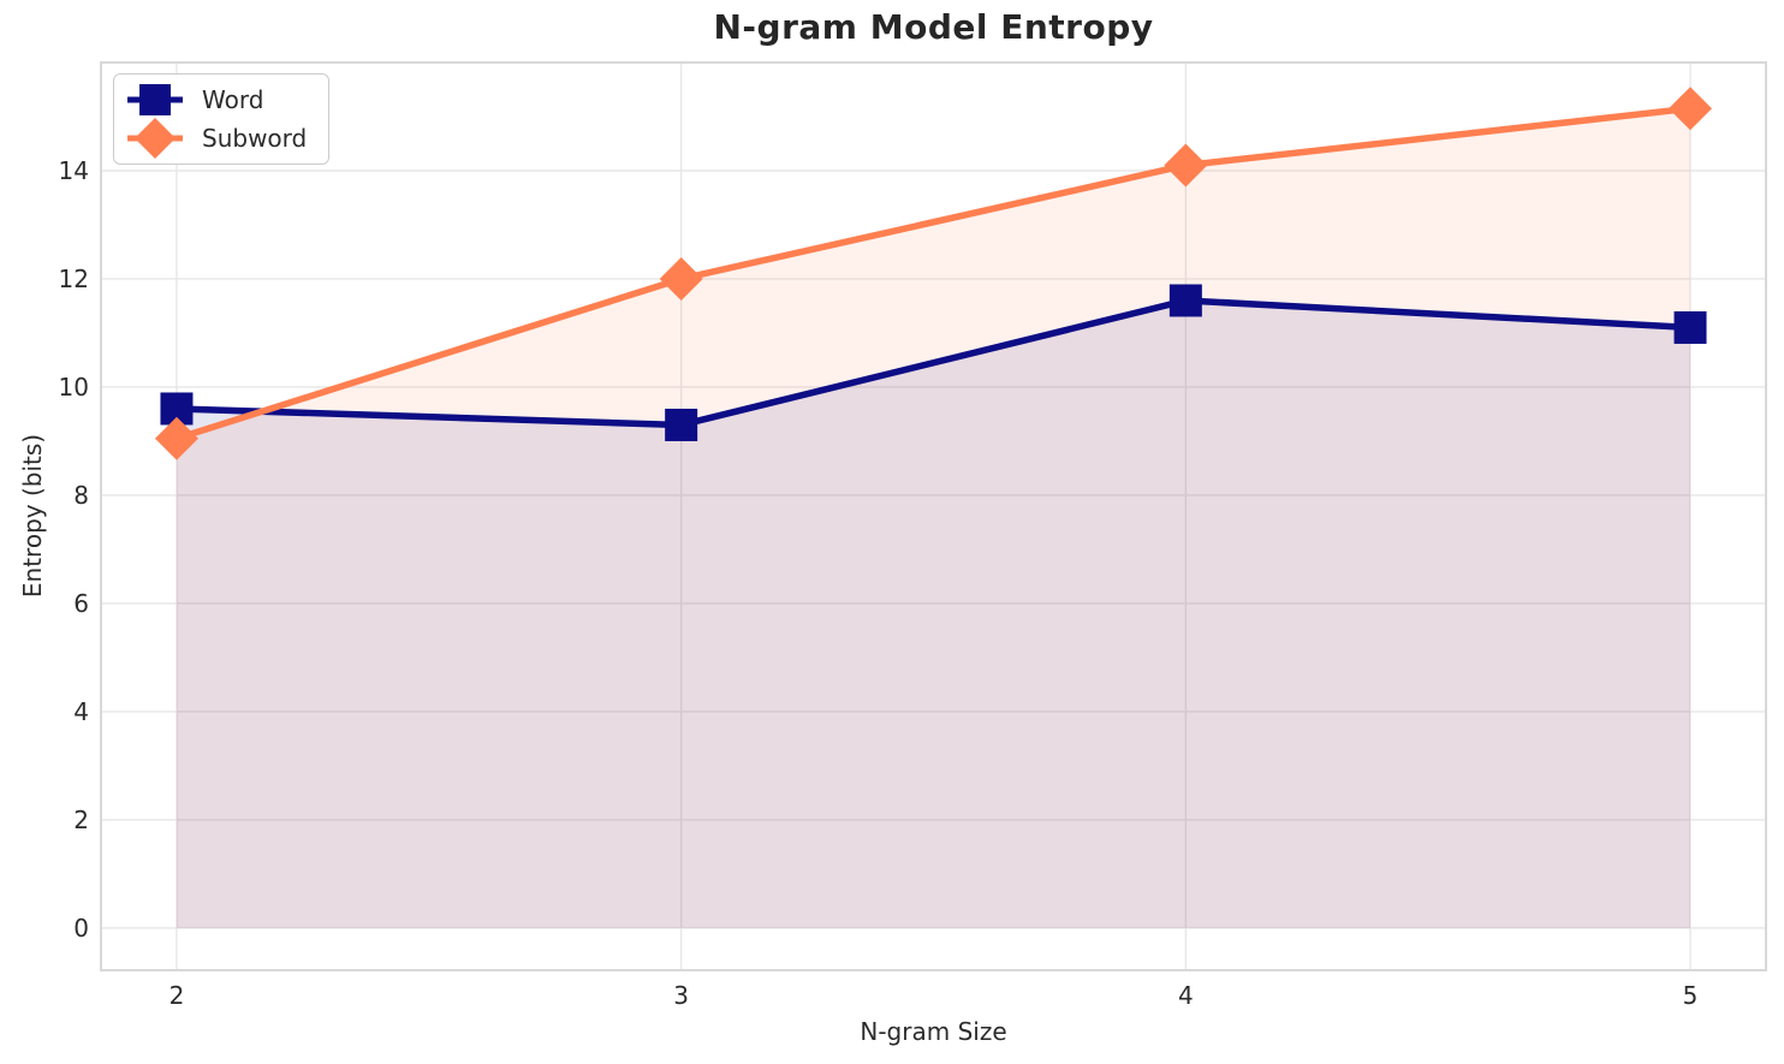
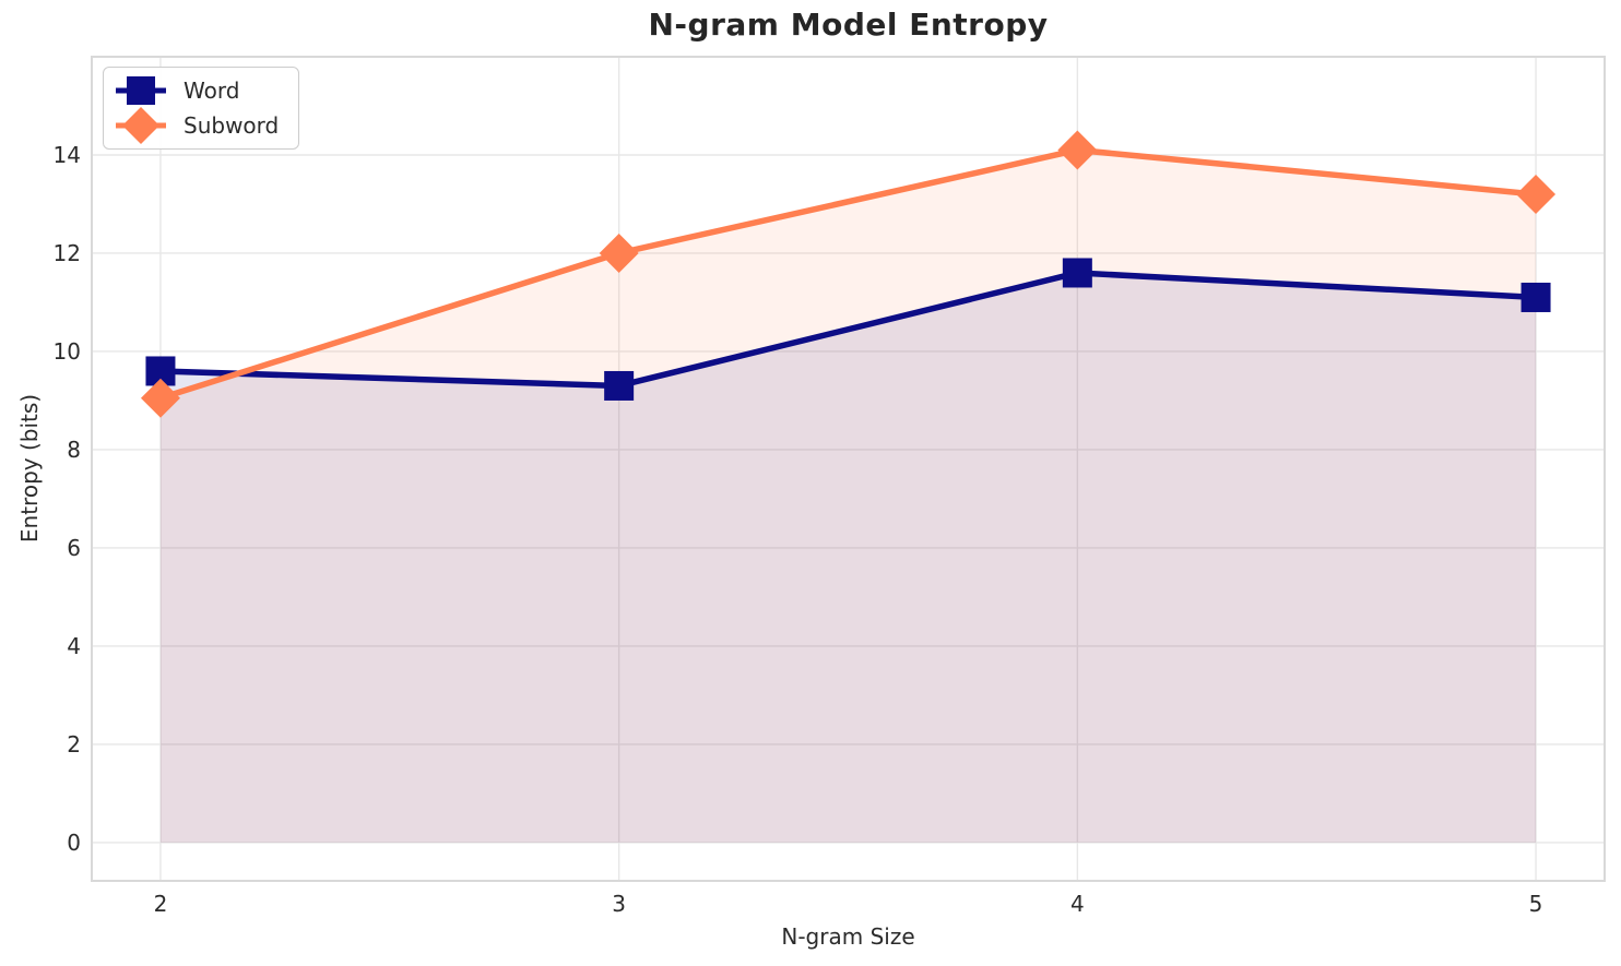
Subword/5: 15.2 -> 13.2
